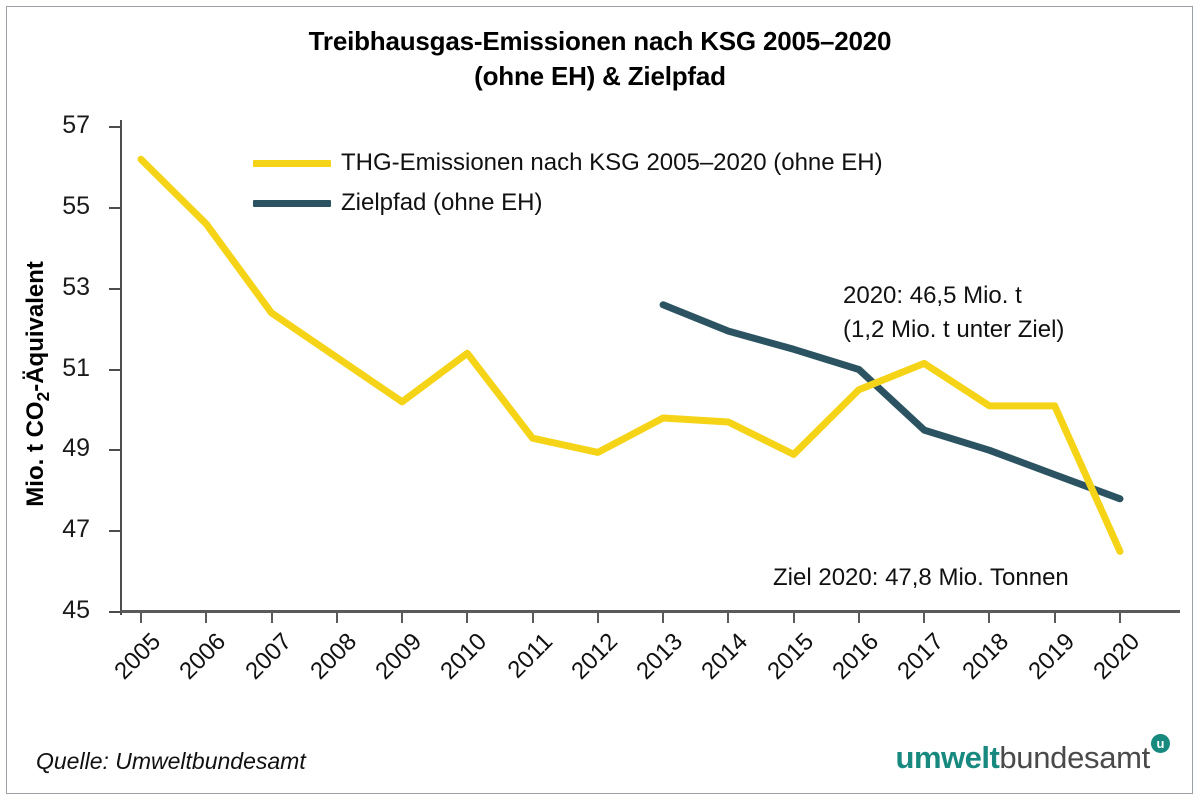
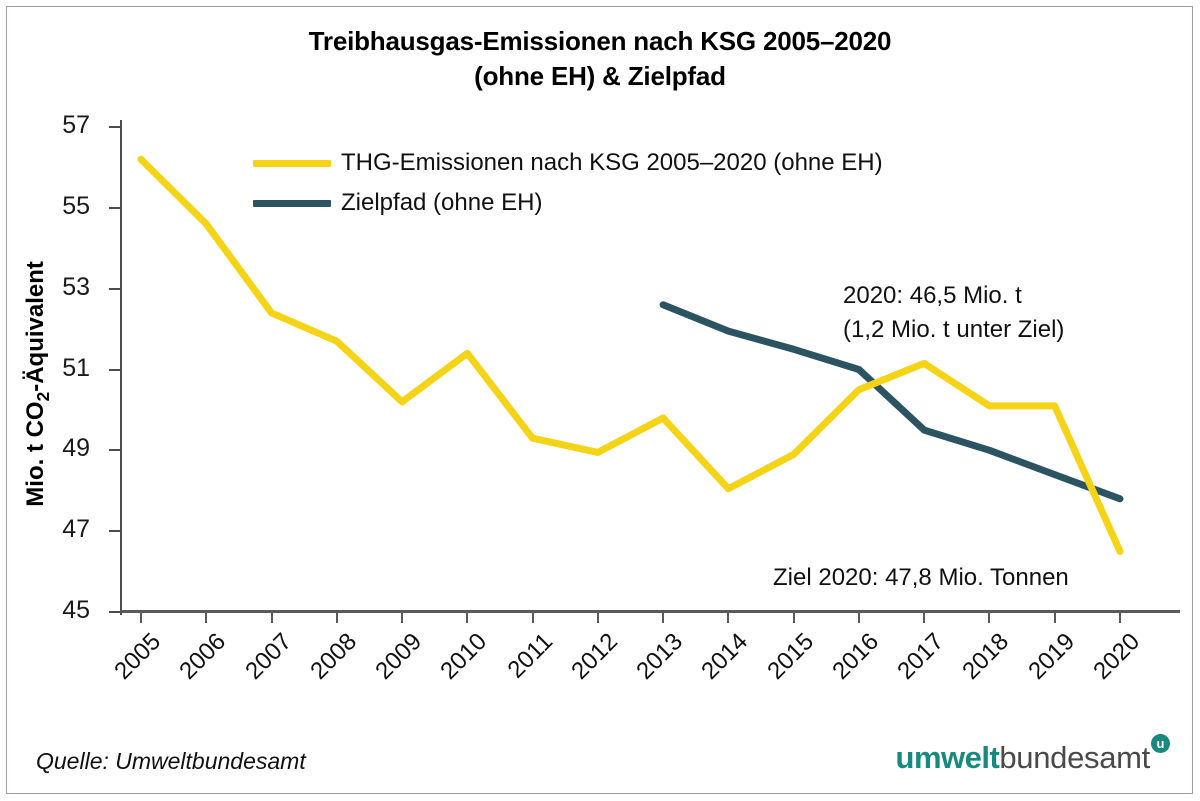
THG-Emissionen nach KSG 2005–2020 (ohne EH)/2008: 51.3 -> 51.7
THG-Emissionen nach KSG 2005–2020 (ohne EH)/2014: 49.7 -> 48.0
